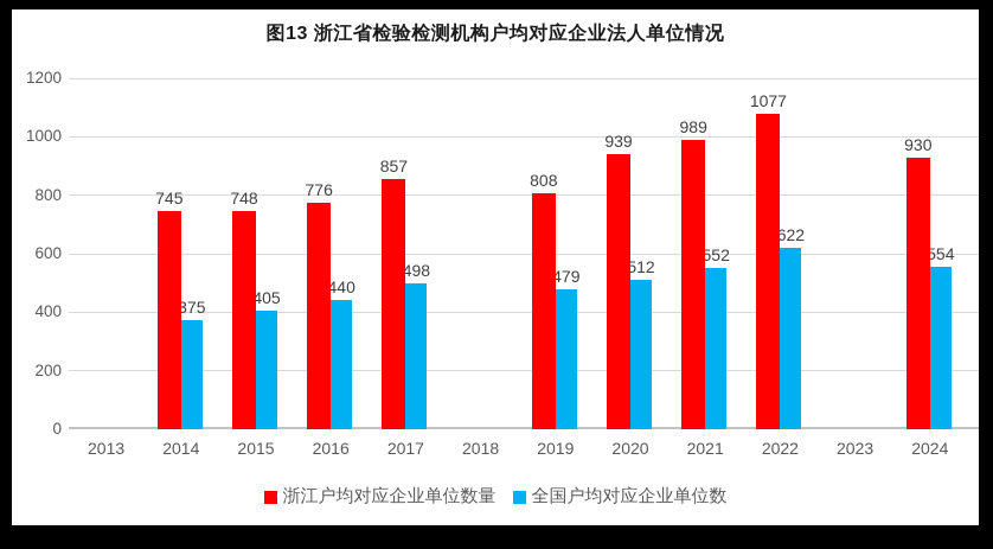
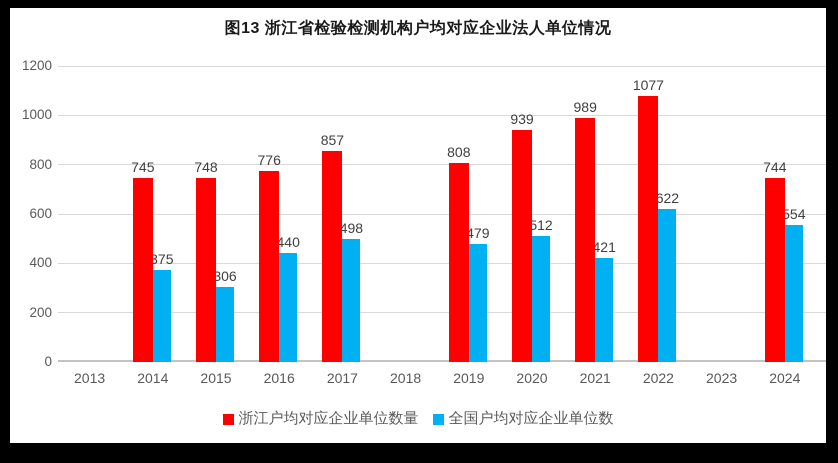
全国户均对应企业单位数/2015: 405 -> 306
全国户均对应企业单位数/2021: 552 -> 421
浙江户均对应企业单位数量/2024: 930 -> 744
